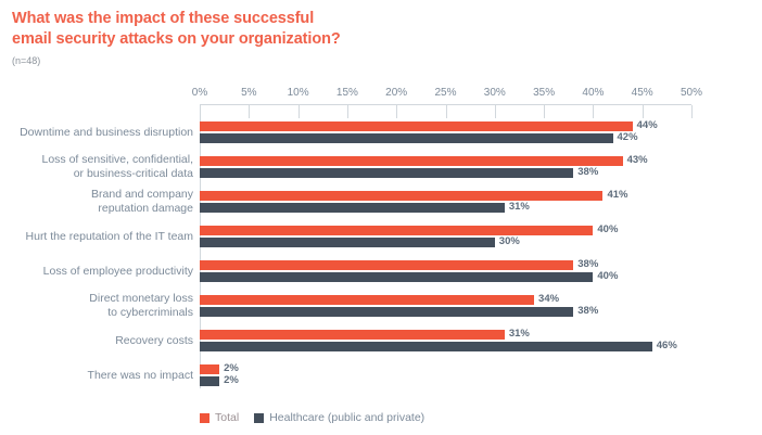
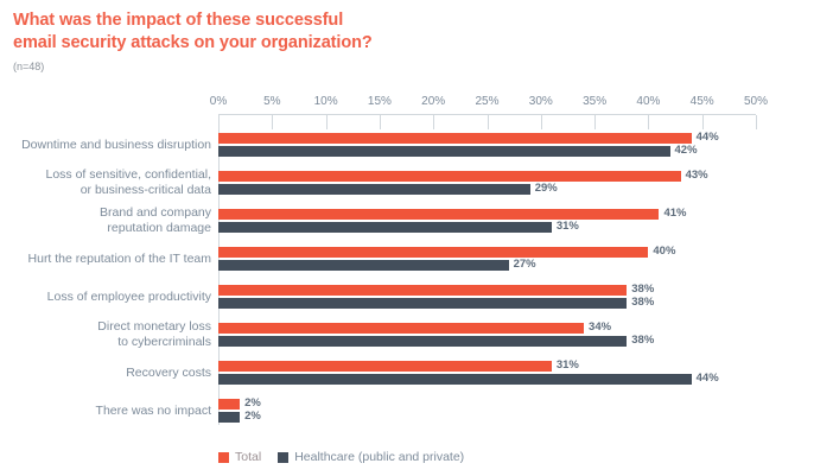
Healthcare (public and private)/Loss of sensitive, confidential, or business-critical data: 38% -> 29%
Healthcare (public and private)/Hurt the reputation of the IT team: 30% -> 27%
Healthcare (public and private)/Loss of employee productivity: 40% -> 38%
Healthcare (public and private)/Recovery costs: 46% -> 44%
